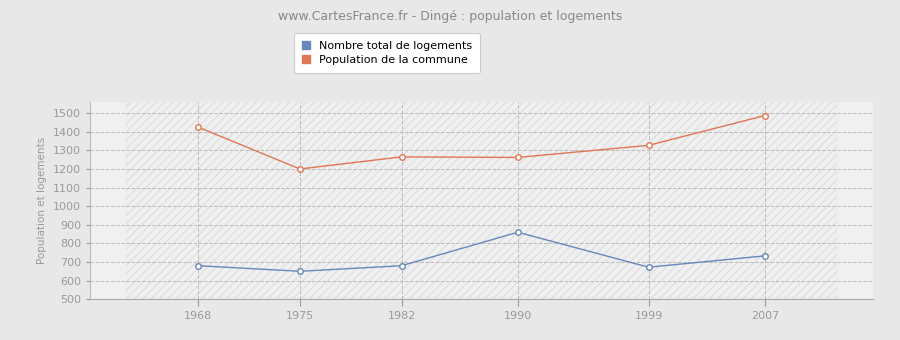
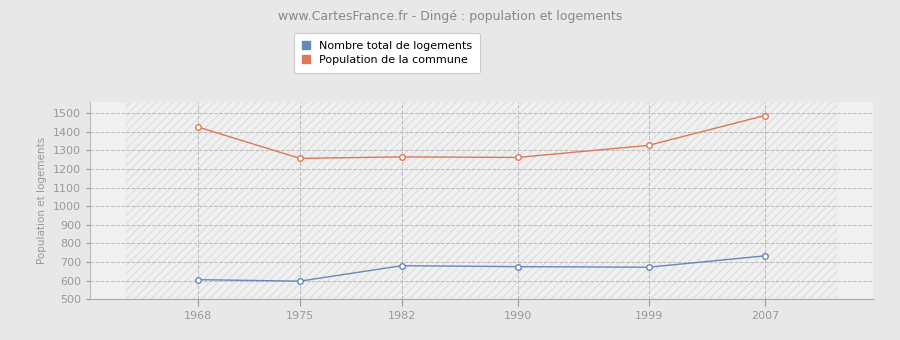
Nombre total de logements/1968: 680 -> 600
Nombre total de logements/1975: 650 -> 600
Population de la commune/1975: 1200 -> 1260
Nombre total de logements/1990: 860 -> 680
